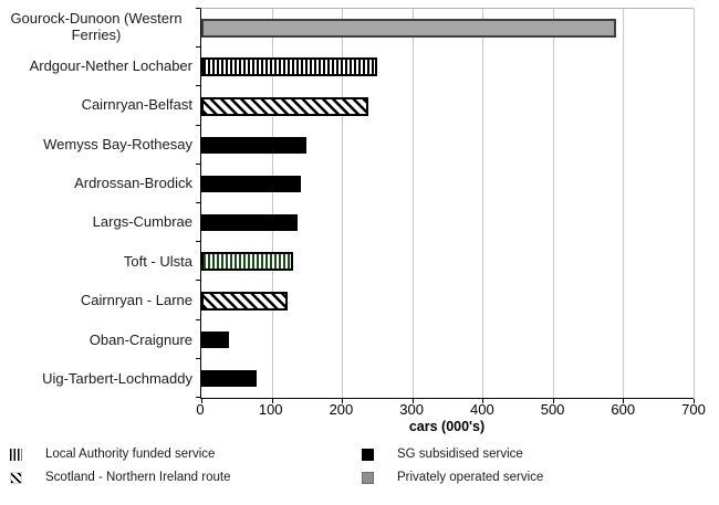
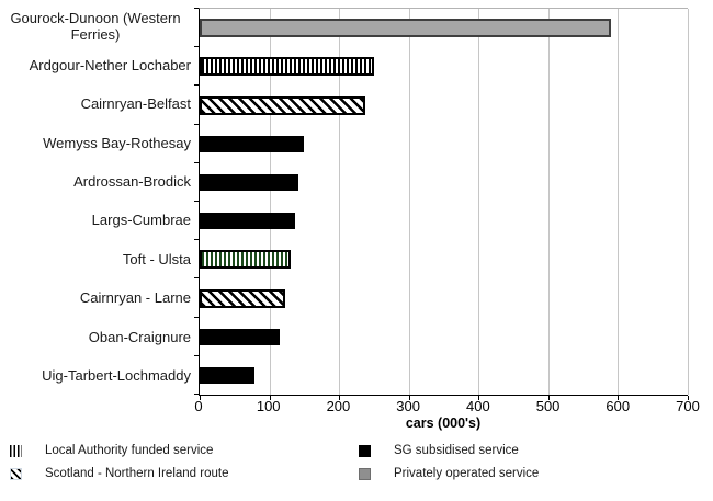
Oban-Craignure: 40 -> 120
